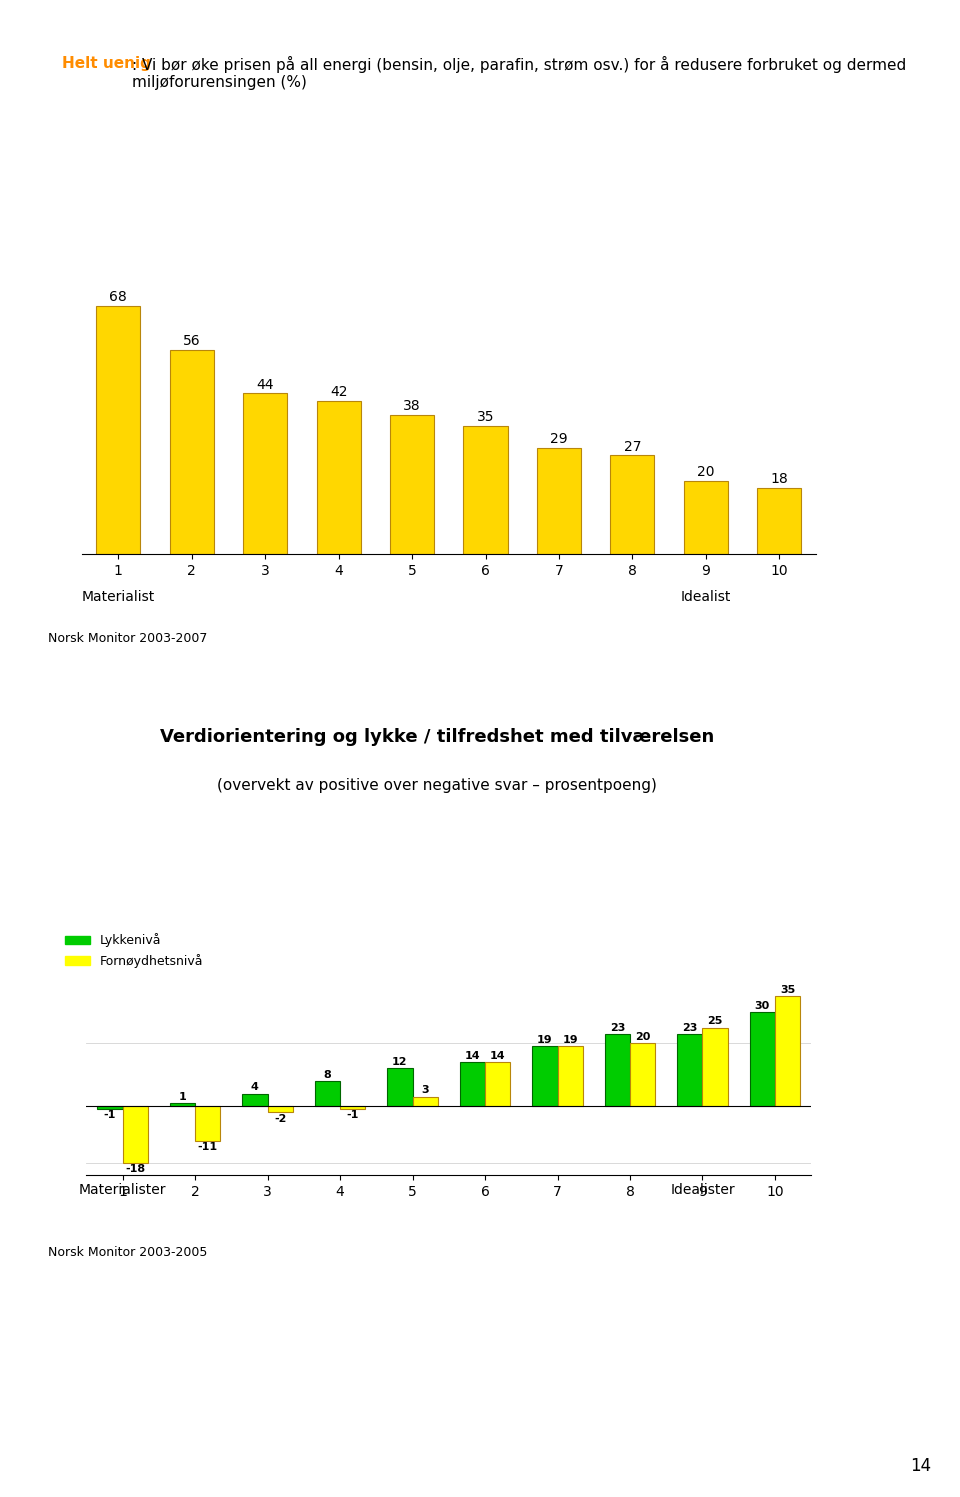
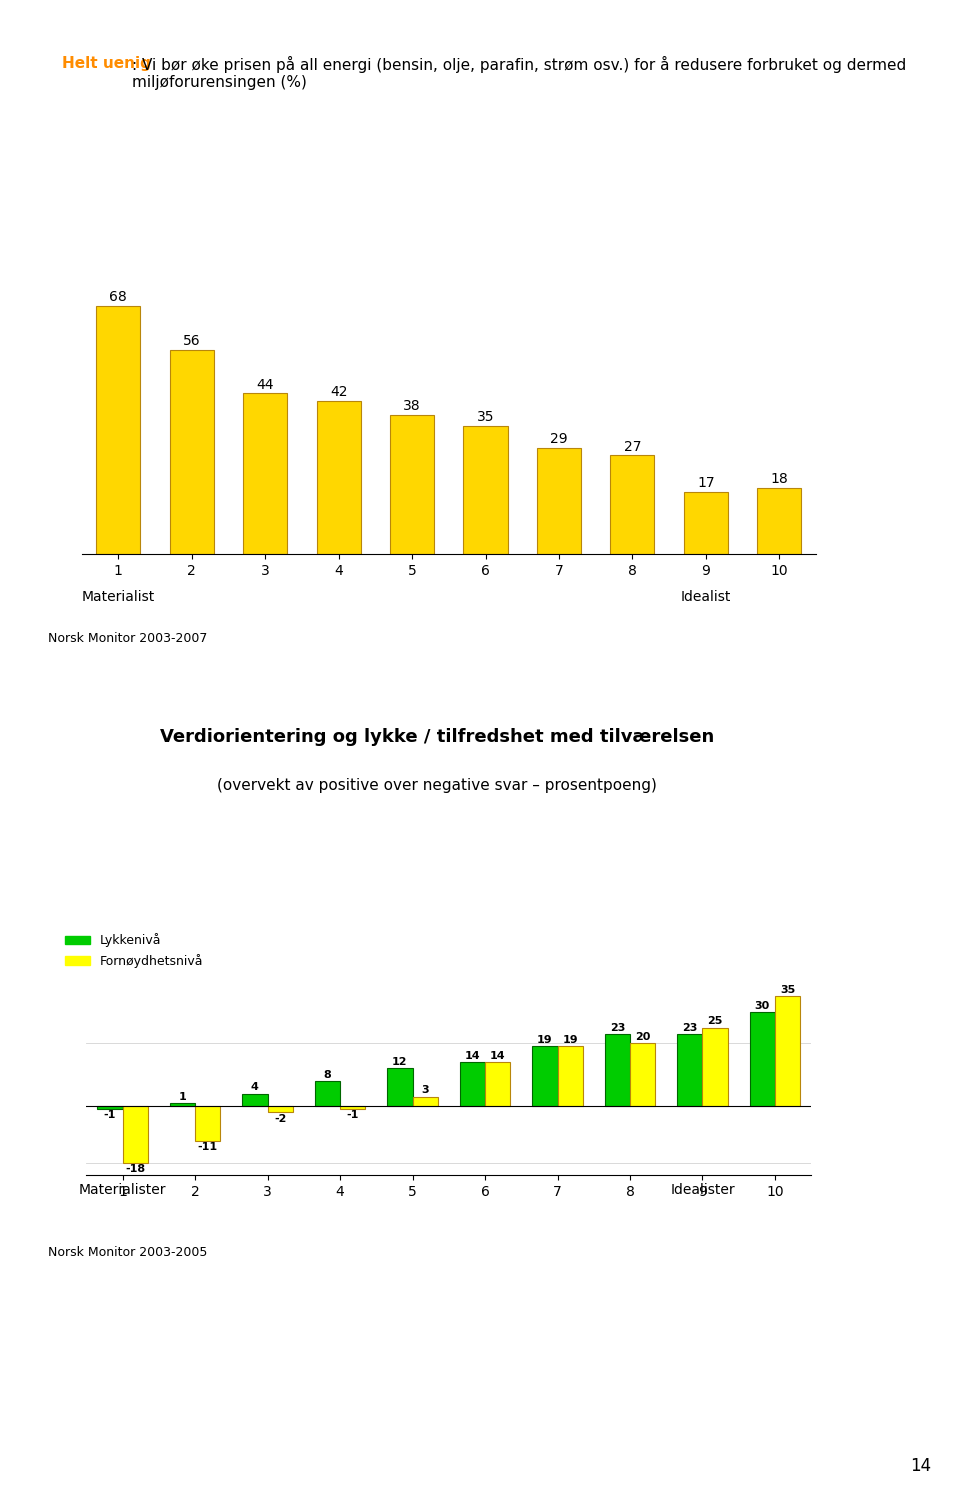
9: 20 -> 17
